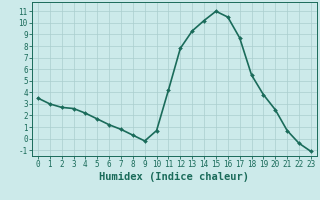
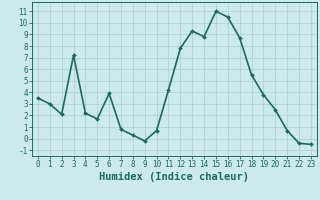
2: 2.7 -> 2.1
3: 2.6 -> 7.2
6: 1.2 -> 3.9
14: 10.2 -> 8.8
23: -1.1 -> -0.5
